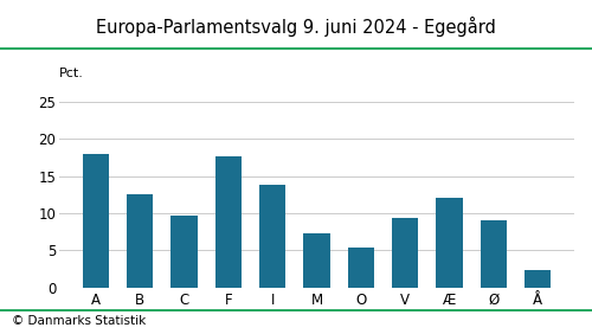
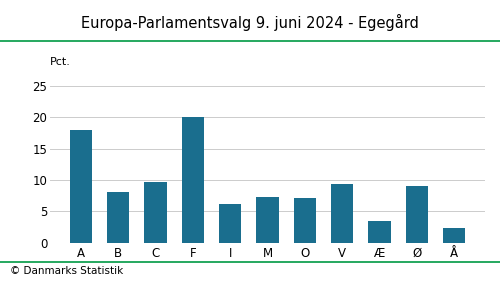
B: 12.6 -> 8.1
F: 17.6 -> 20.1
I: 13.8 -> 6.1
O: 5.4 -> 7.1
Æ: 12.0 -> 3.5
